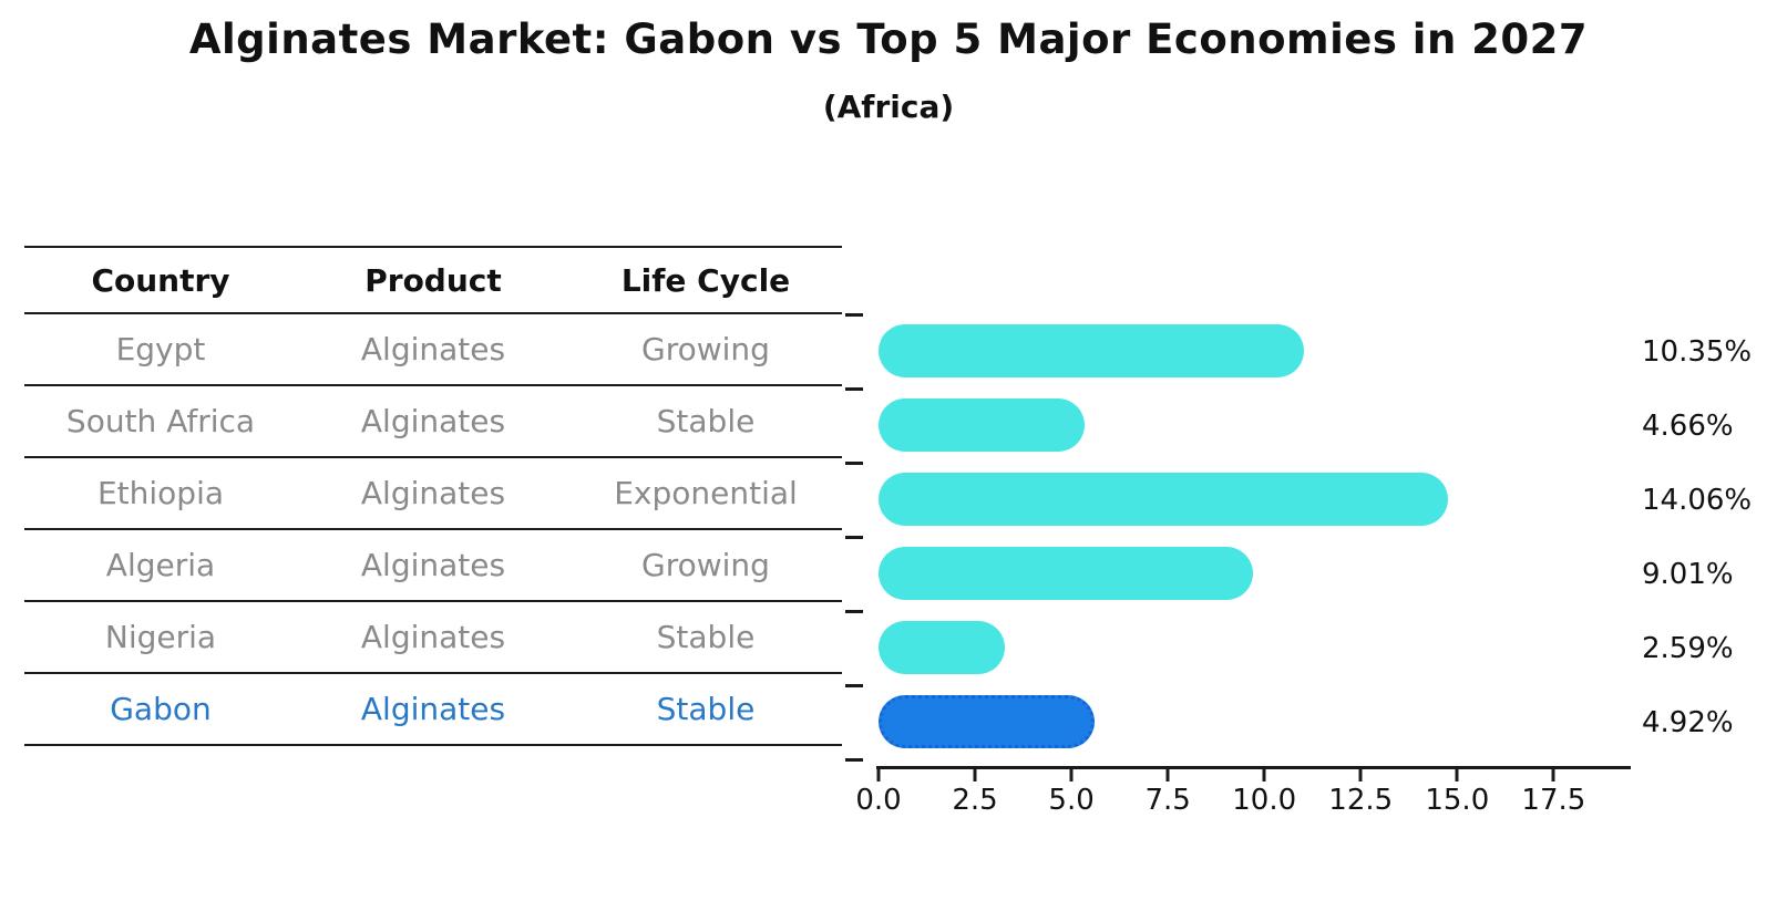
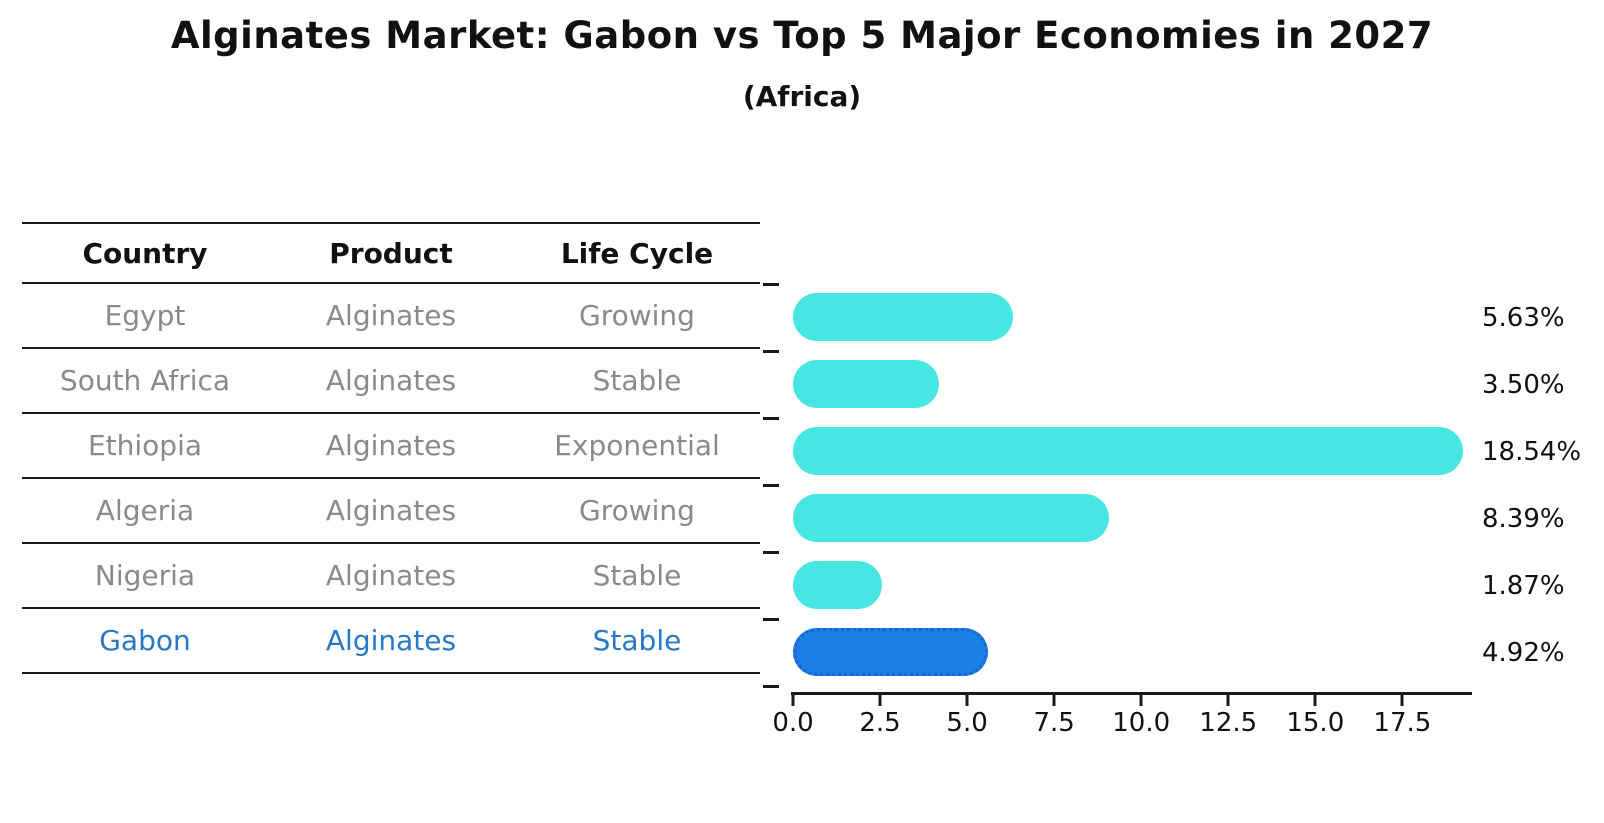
Egypt: 10.35% -> 5.63%
South Africa: 4.66% -> 3.50%
Ethiopia: 14.06% -> 18.54%
Algeria: 9.01% -> 8.39%
Nigeria: 2.59% -> 1.87%
